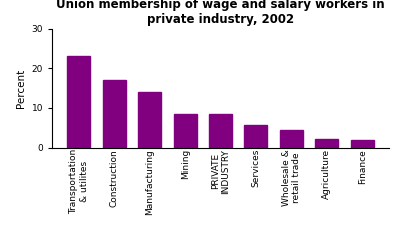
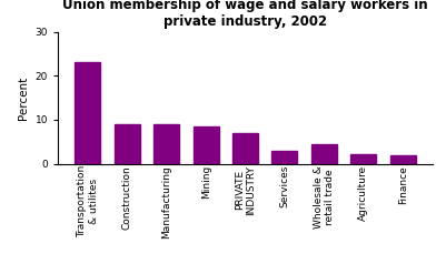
Construction: 17.1 -> 9.0
Manufacturing: 14.1 -> 9.0
PRIVATE INDUSTRY: 8.5 -> 7.0
Services: 5.7 -> 3.0
